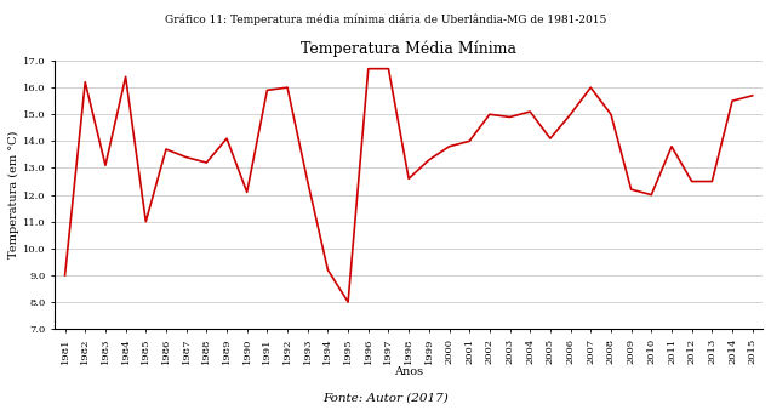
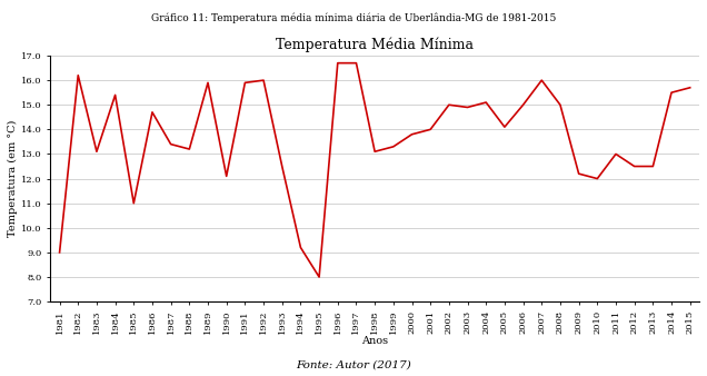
1984: 16.4 -> 15.4
1986: 13.7 -> 14.7
1989: 14.1 -> 15.9
1998: 12.6 -> 13.1
2011: 13.8 -> 13.0
